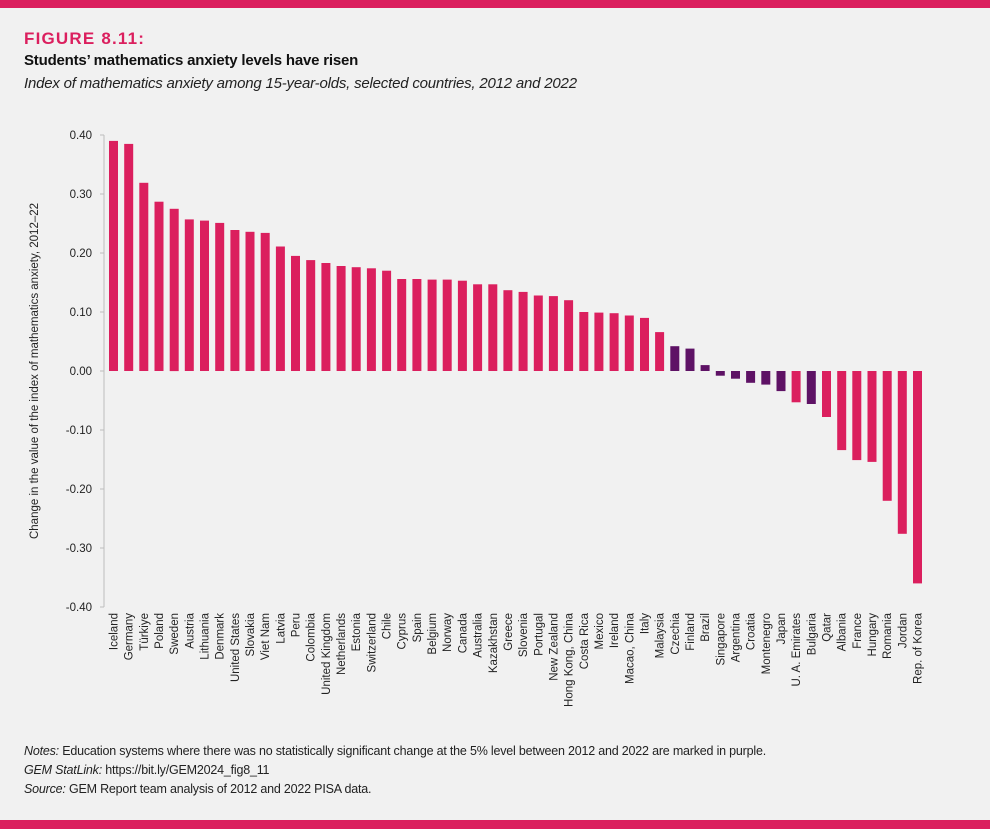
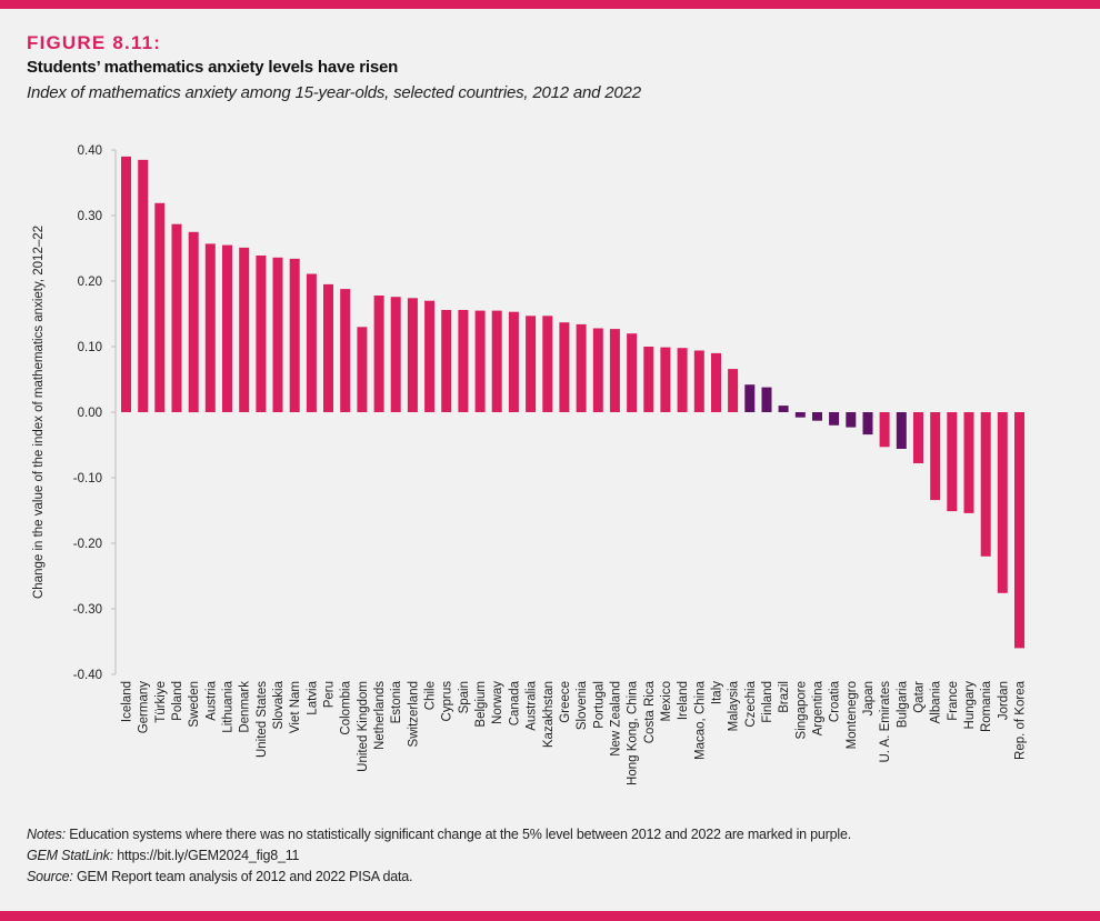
United Kingdom: 0.18 -> 0.13
